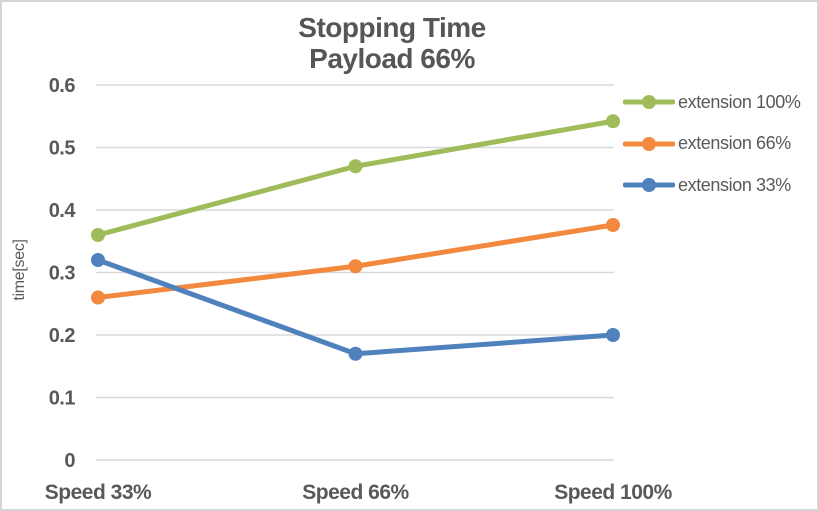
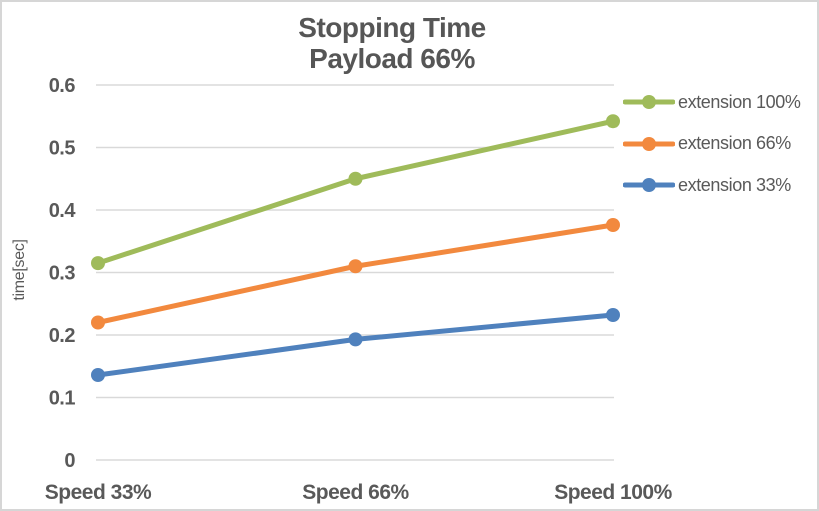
extension 100%/Speed 33%: 0.36 -> 0.32
extension 66%/Speed 33%: 0.26 -> 0.22
extension 33%/Speed 33%: 0.32 -> 0.14
extension 100%/Speed 66%: 0.47 -> 0.45
extension 33%/Speed 66%: 0.17 -> 0.19
extension 33%/Speed 100%: 0.20 -> 0.23
